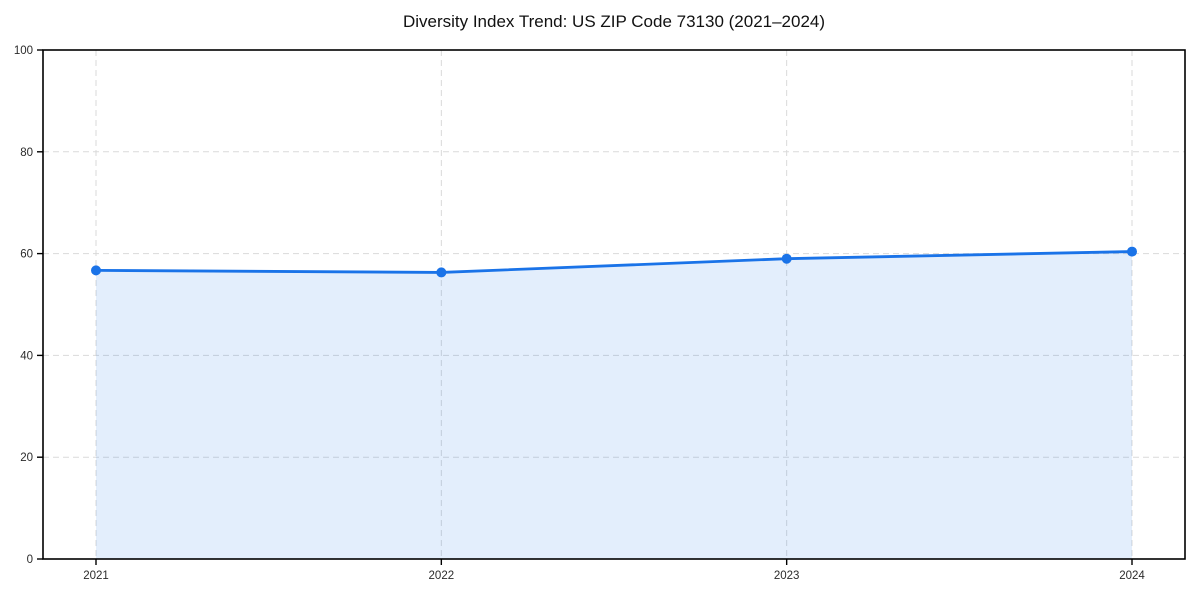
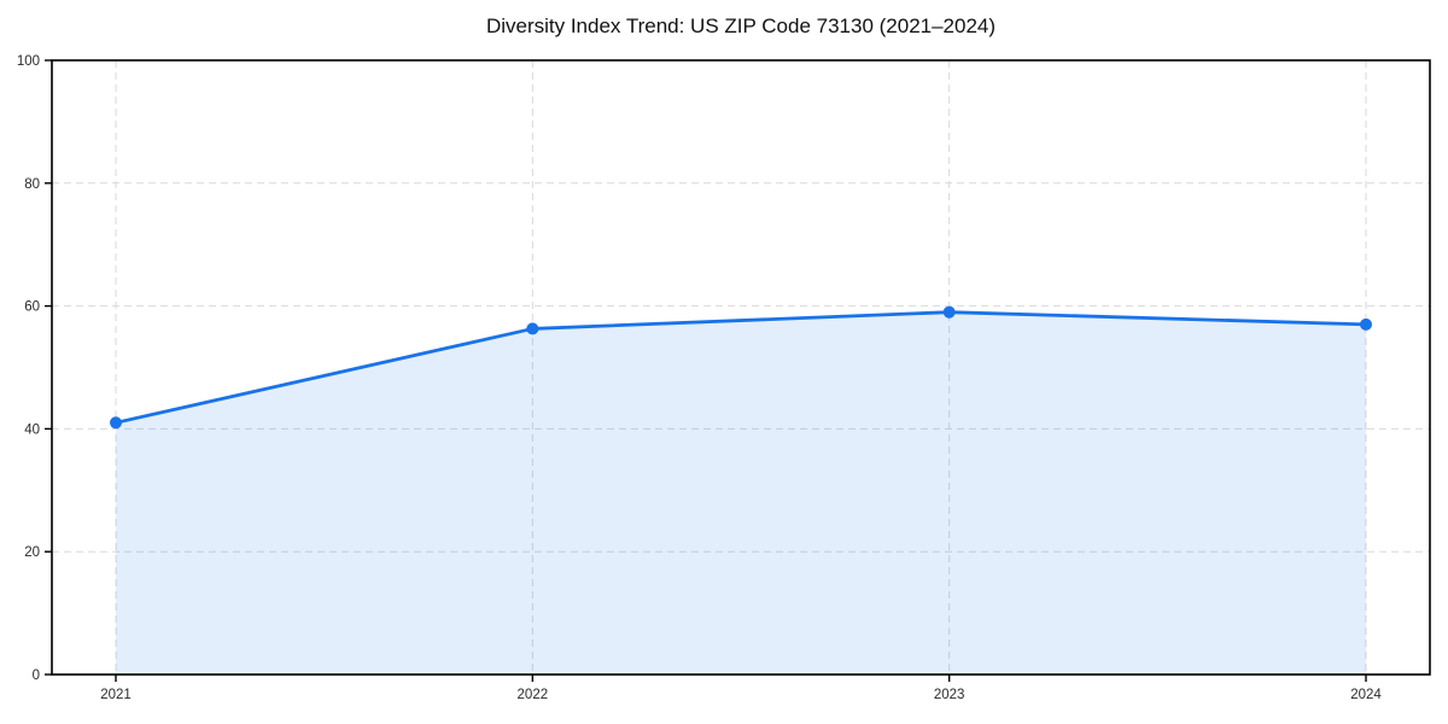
2021: 57 -> 41
2024: 60 -> 57
